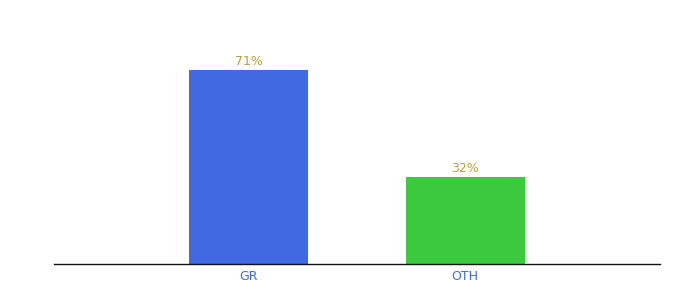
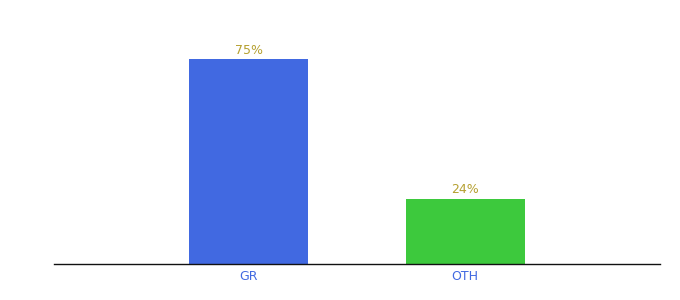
GR: 71% -> 75%
OTH: 32% -> 24%
